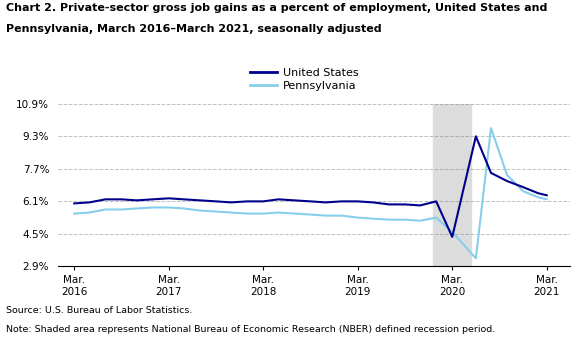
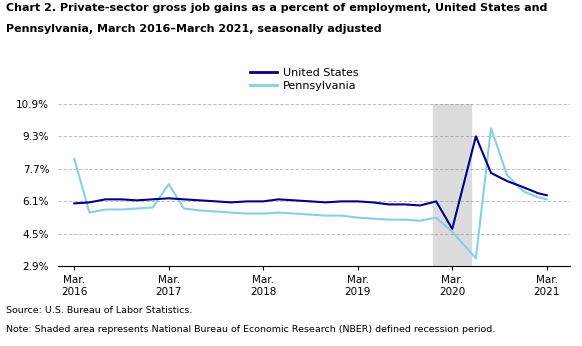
Pennsylvania/Mar. 2016: 5.50% -> 8.20%
Pennsylvania/Mar. 2017: 5.80% -> 6.95%
United States/Mar. 2020: 4.35% -> 4.75%
